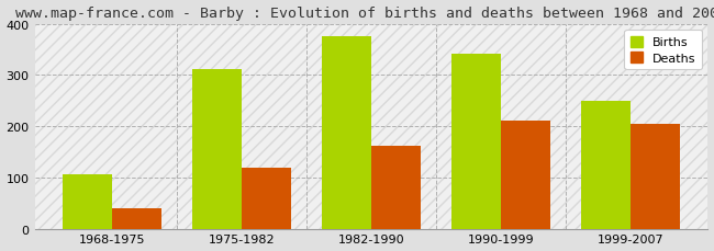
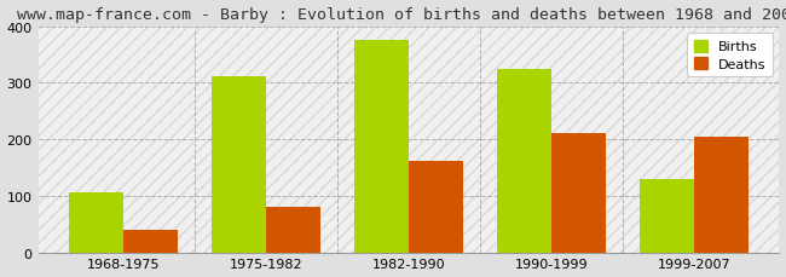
Deaths/1975-1982: 119 -> 80
Births/1990-1999: 341 -> 325
Births/1999-2007: 250 -> 130
